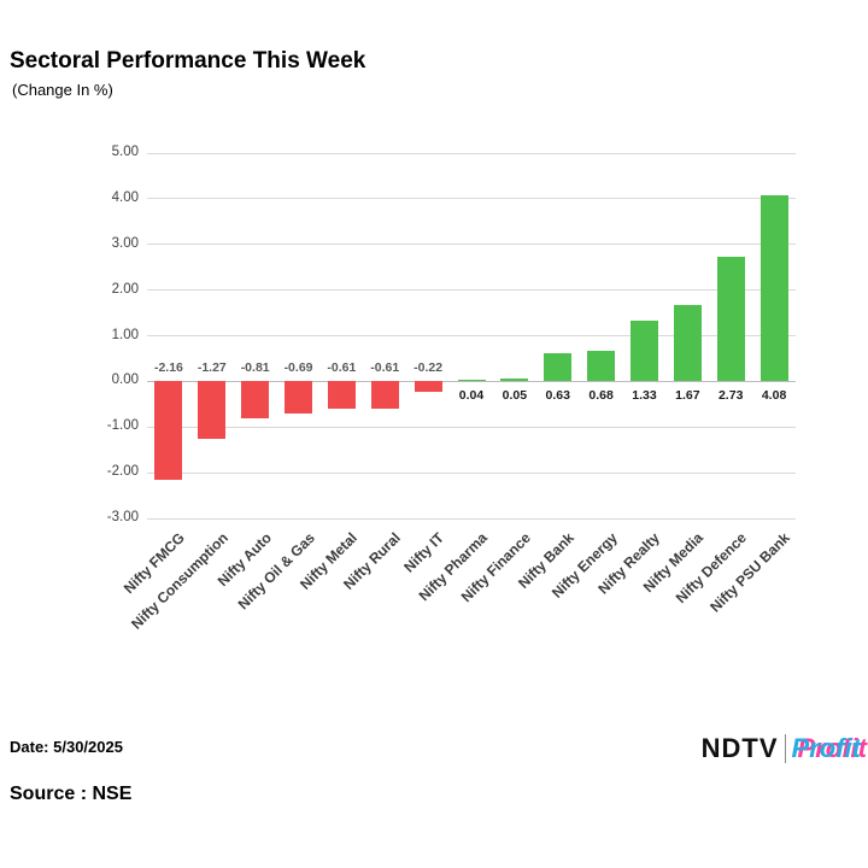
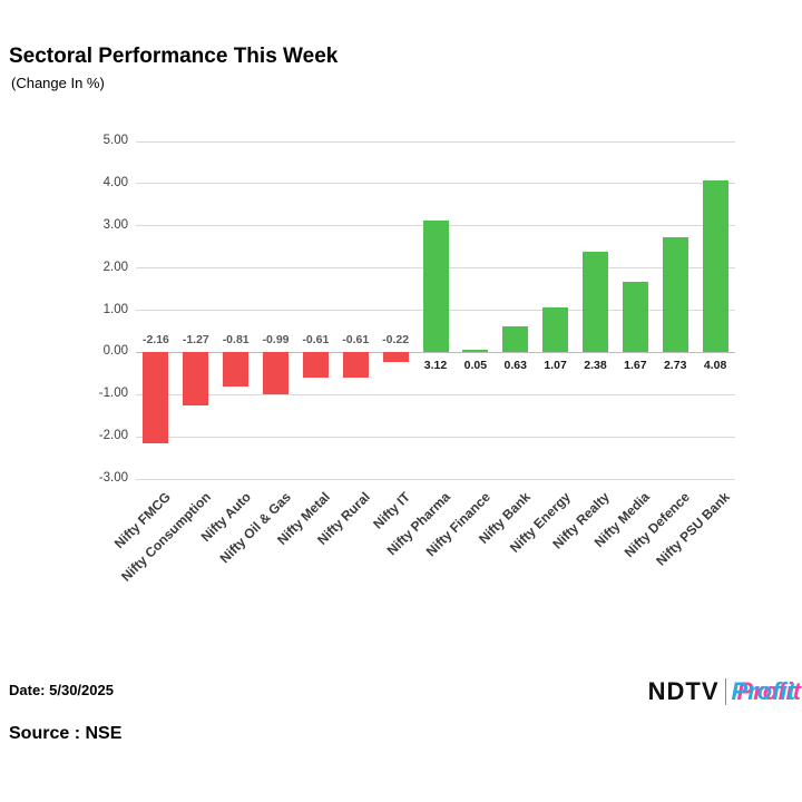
Nifty Oil & Gas: -0.69 -> -0.99
Nifty Pharma: 0.04 -> 3.12
Nifty Energy: 0.68 -> 1.07
Nifty Realty: 1.33 -> 2.38
